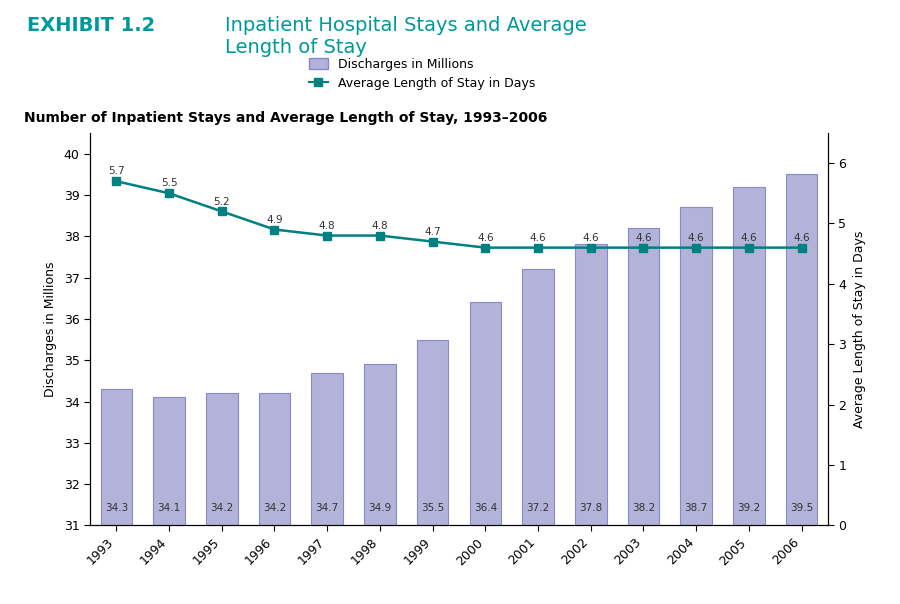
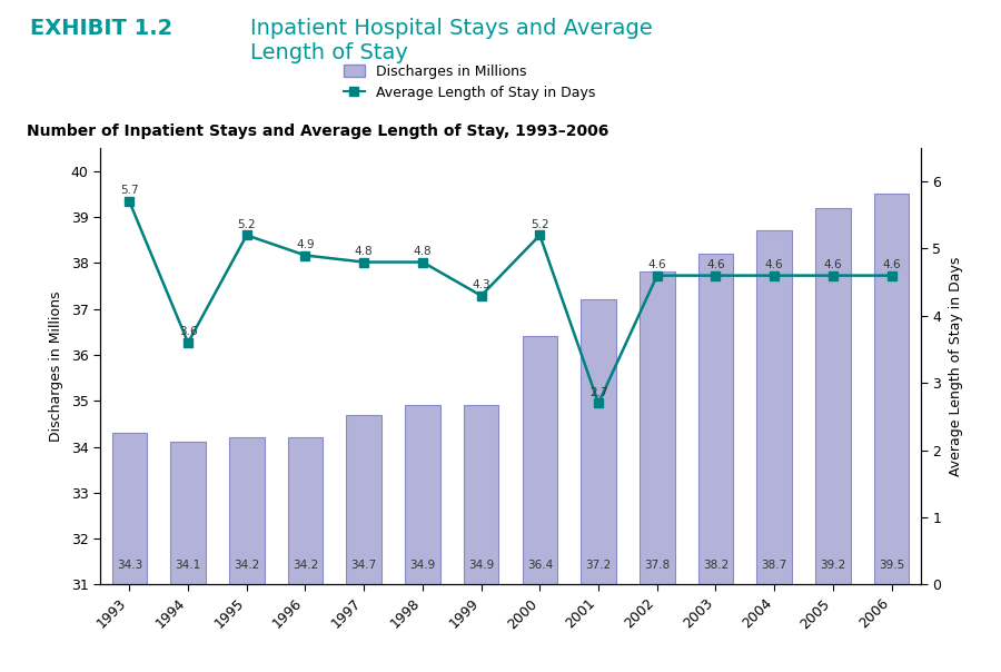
Average Length of Stay in Days/1994: 5.5 -> 3.6
Discharges in Millions/1999: 35.5 -> 34.9
Average Length of Stay in Days/1999: 4.7 -> 4.3
Average Length of Stay in Days/2000: 4.6 -> 5.2
Average Length of Stay in Days/2001: 4.6 -> 2.7
